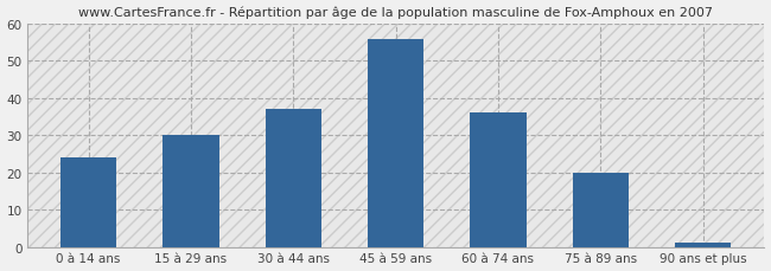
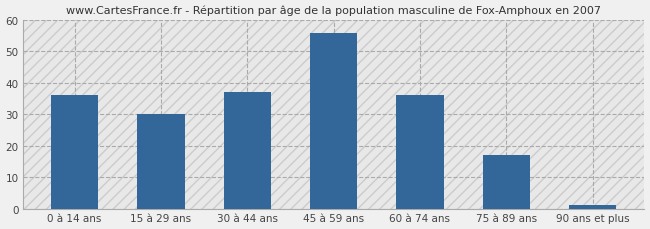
0 à 14 ans: 24 -> 36
75 à 89 ans: 20 -> 17
